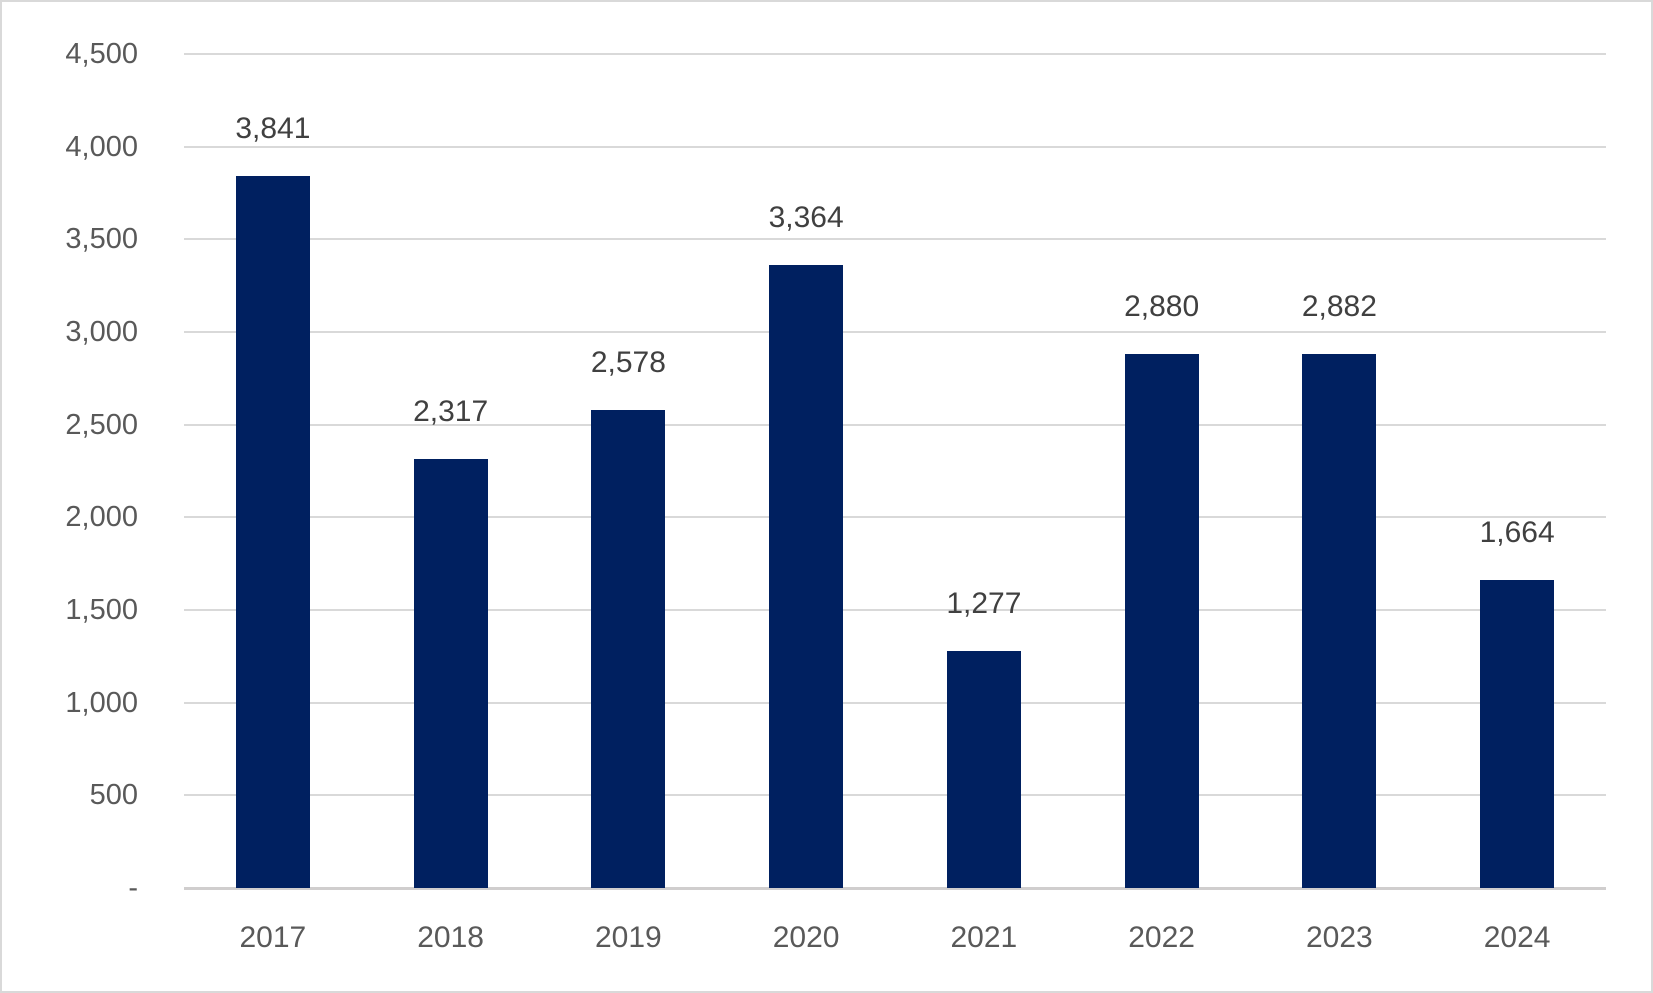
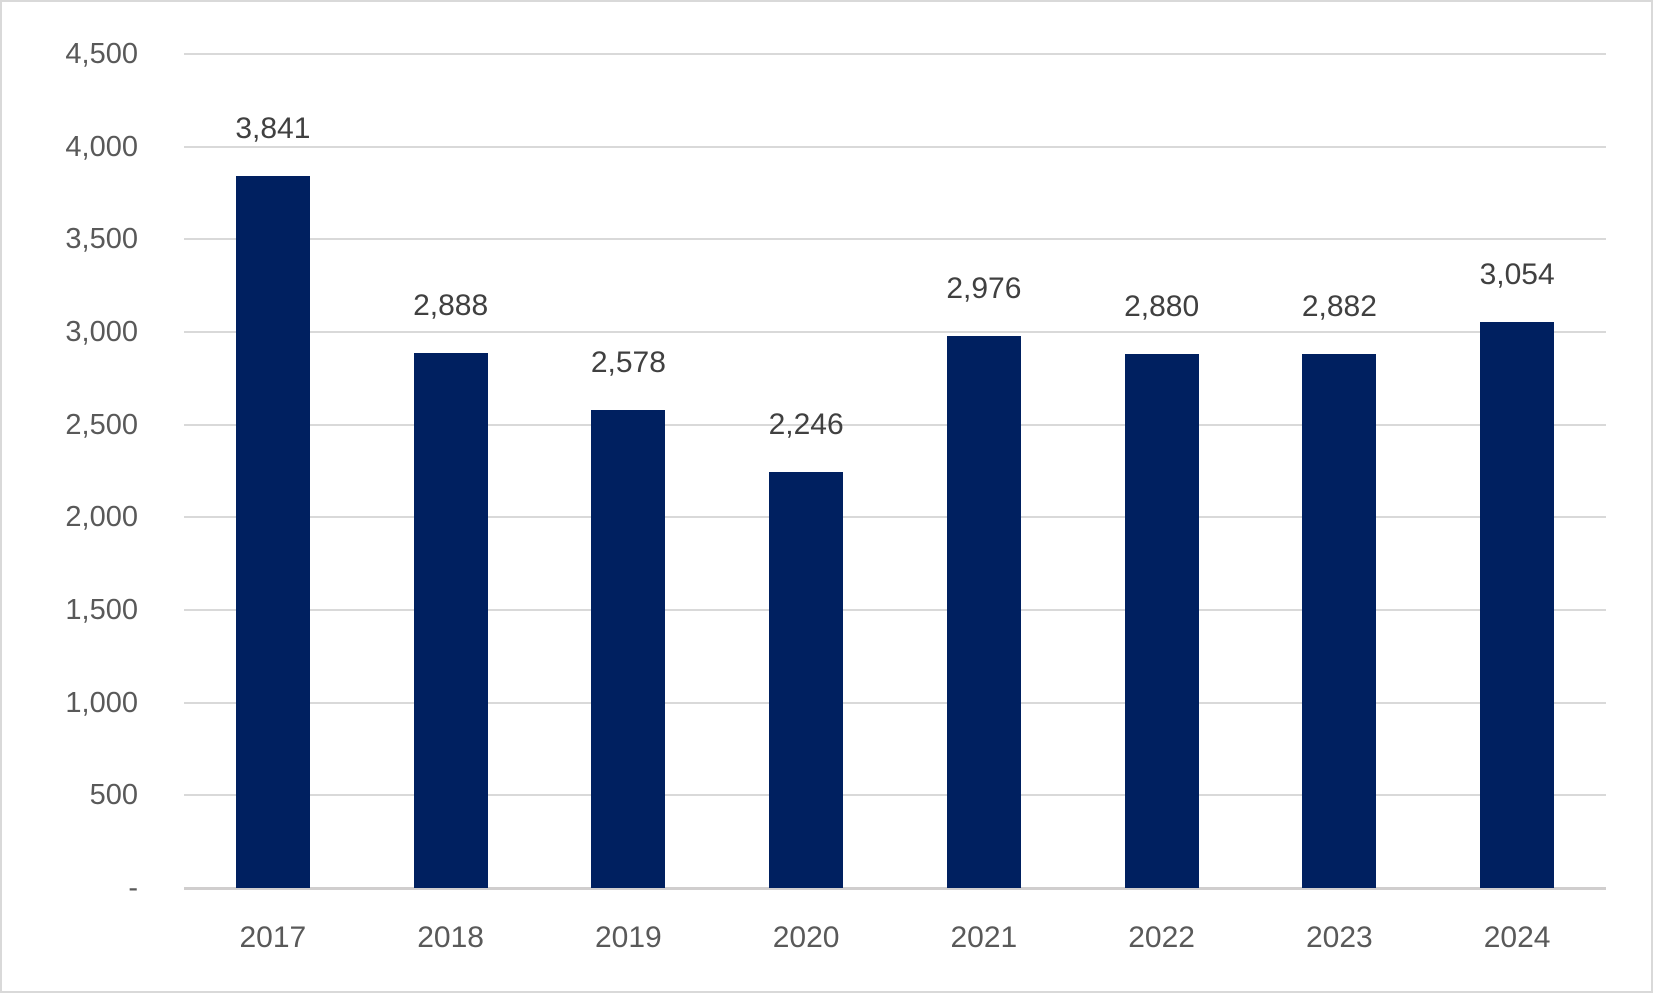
2018: 2,317 -> 2,888
2020: 3,364 -> 2,246
2021: 1,277 -> 2,976
2024: 1,664 -> 3,054
